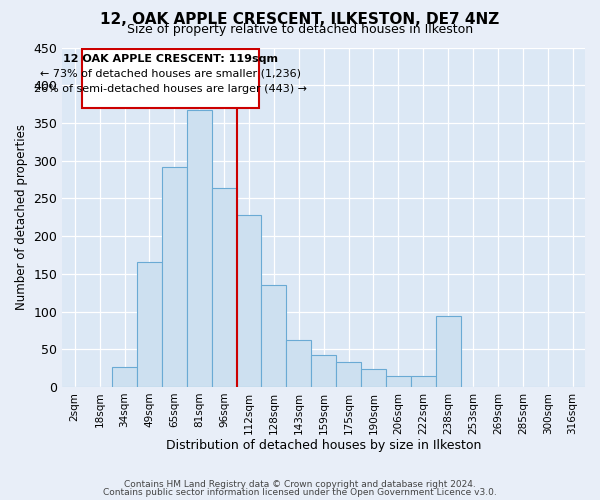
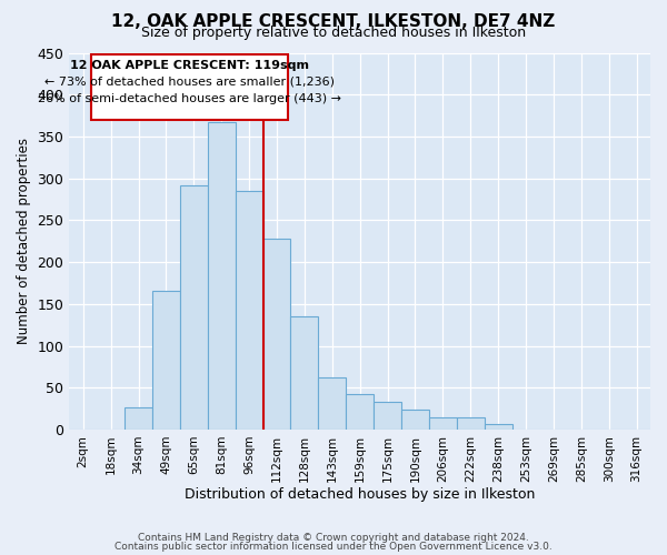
96sqm: 264 -> 285
238sqm: 94 -> 6
